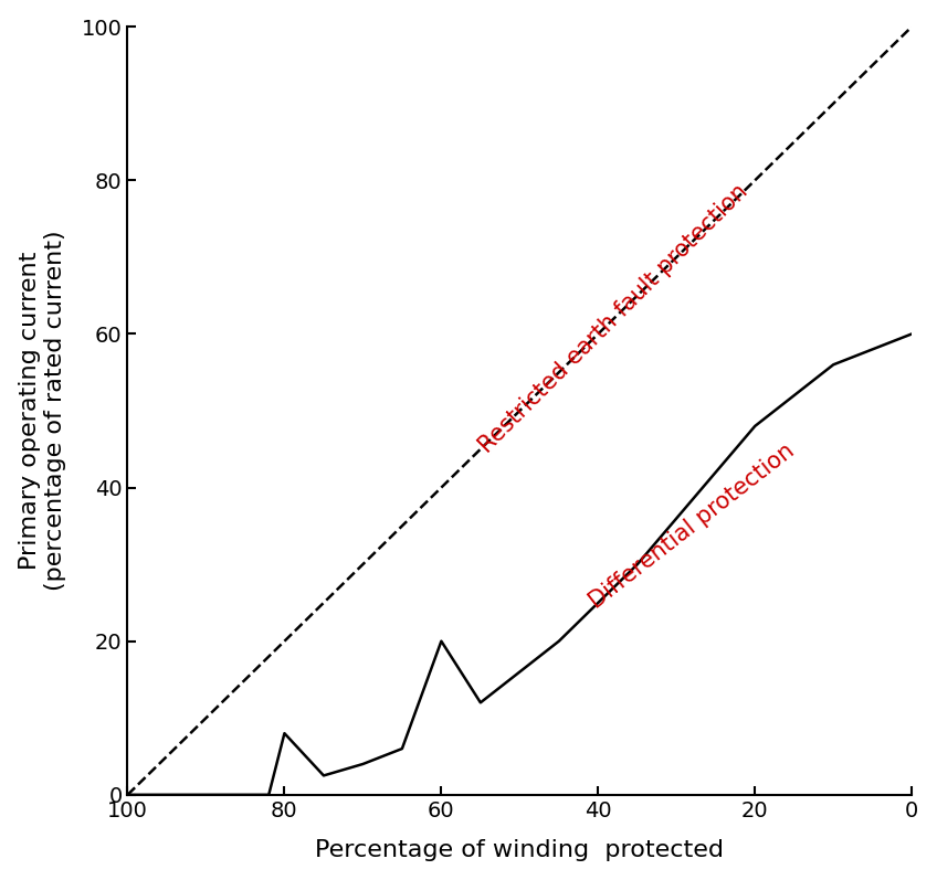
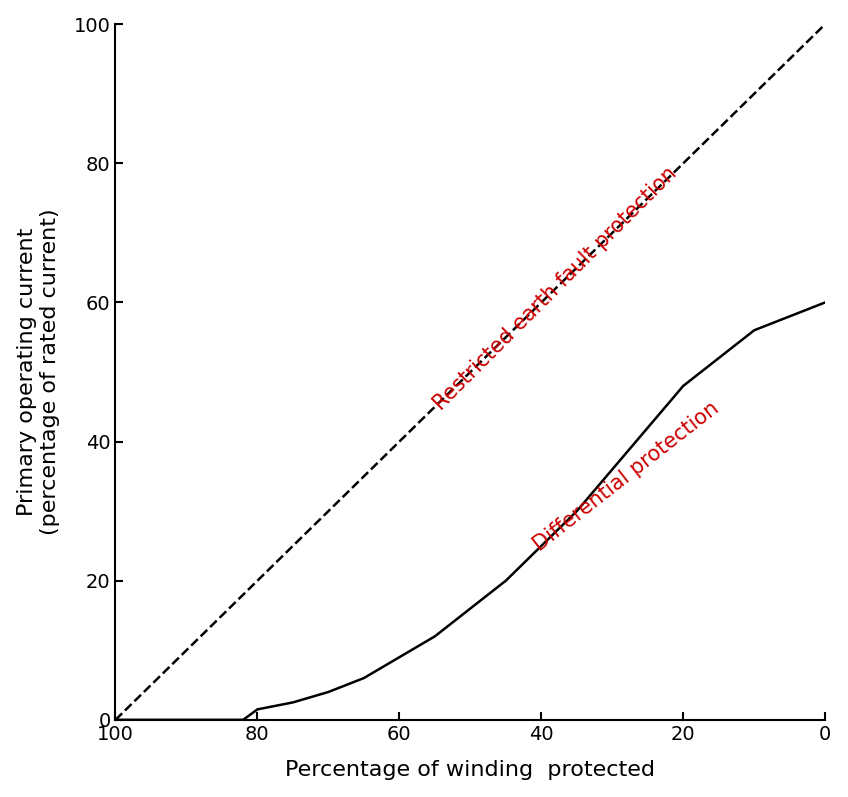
80: 8.0 -> 1.5
60: 20.0 -> 9.0
